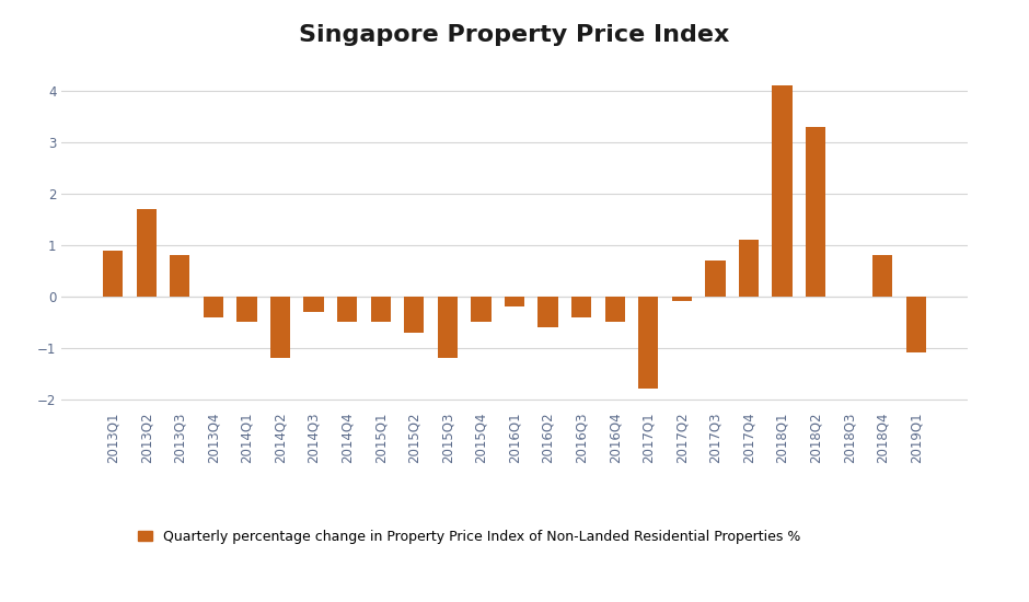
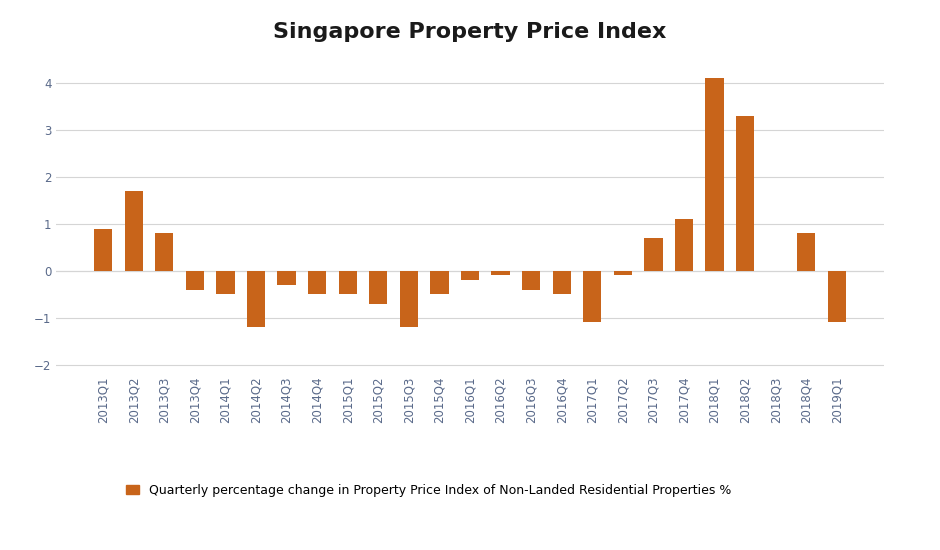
2016Q2: -0.6 -> -0.1
2017Q1: -1.8 -> -1.1
